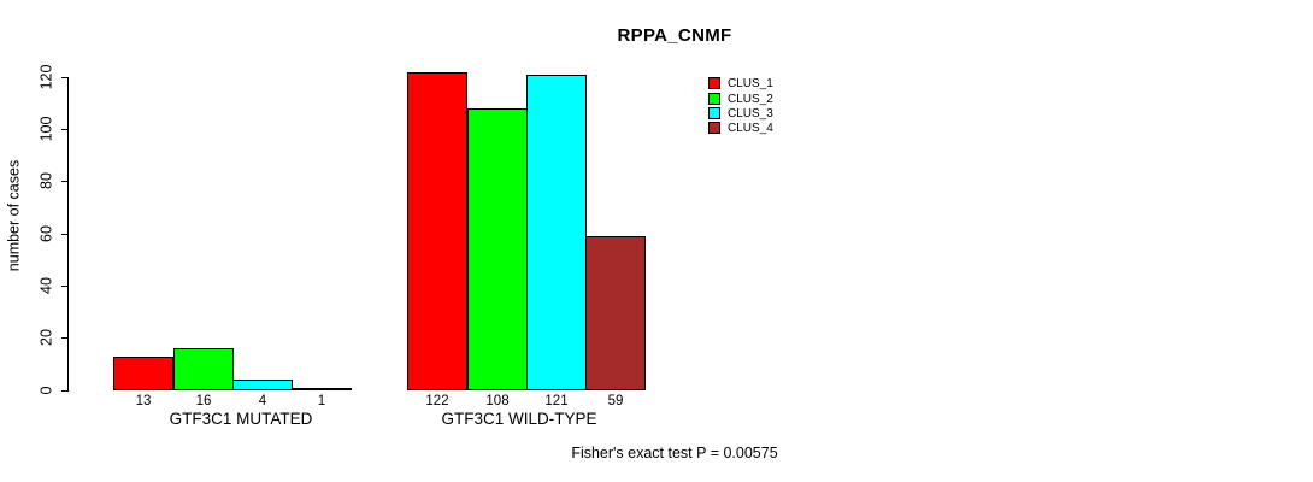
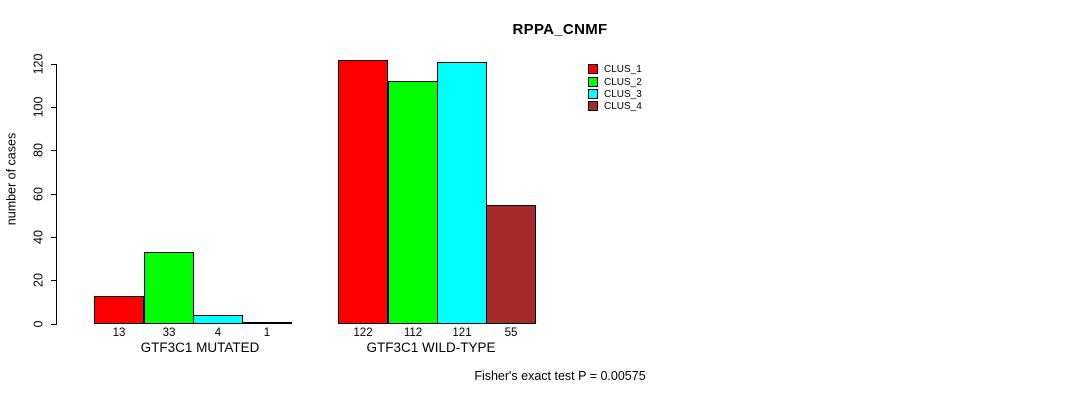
CLUS_2/GTF3C1 MUTATED: 16 -> 33
CLUS_2/GTF3C1 WILD-TYPE: 108 -> 112
CLUS_4/GTF3C1 WILD-TYPE: 59 -> 55
